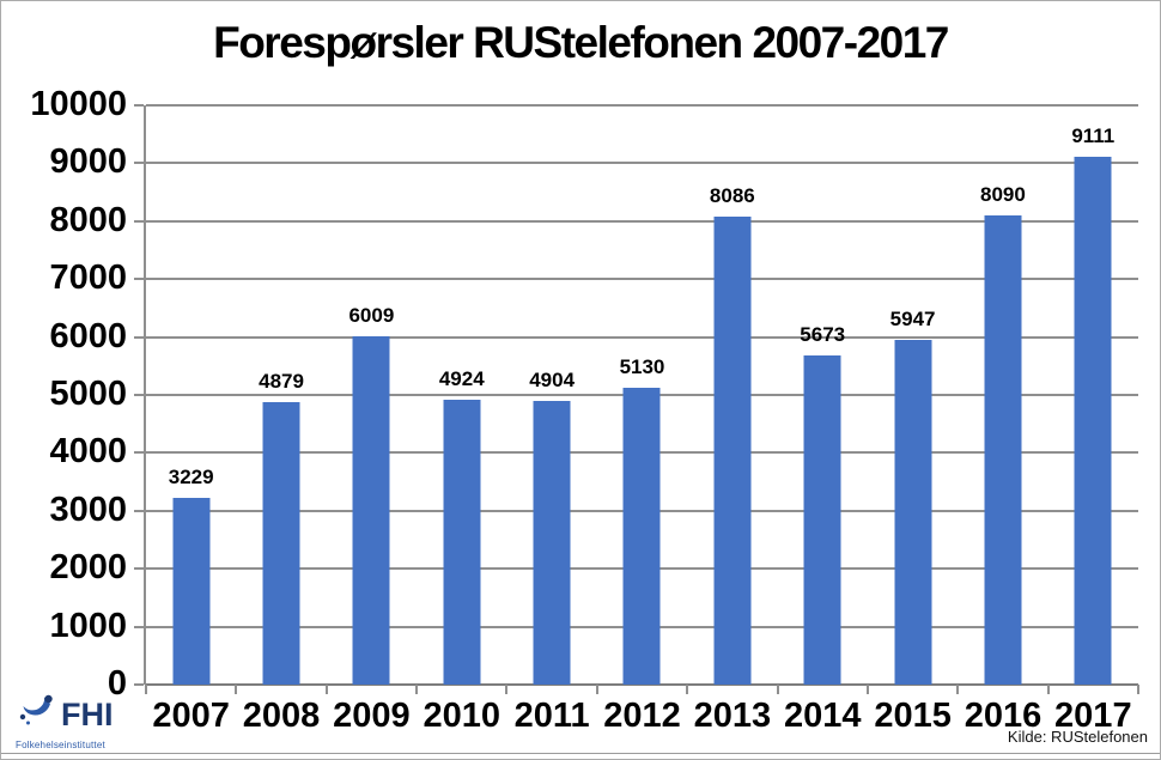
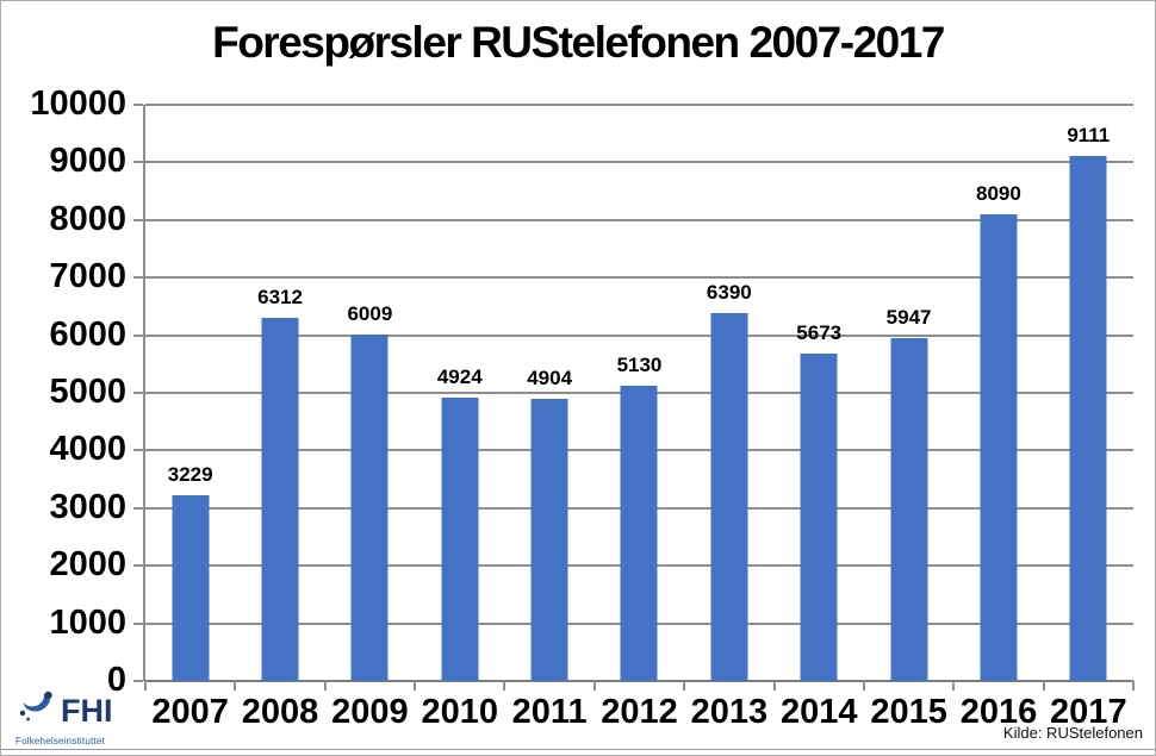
2008: 4879 -> 6312
2013: 8086 -> 6390
